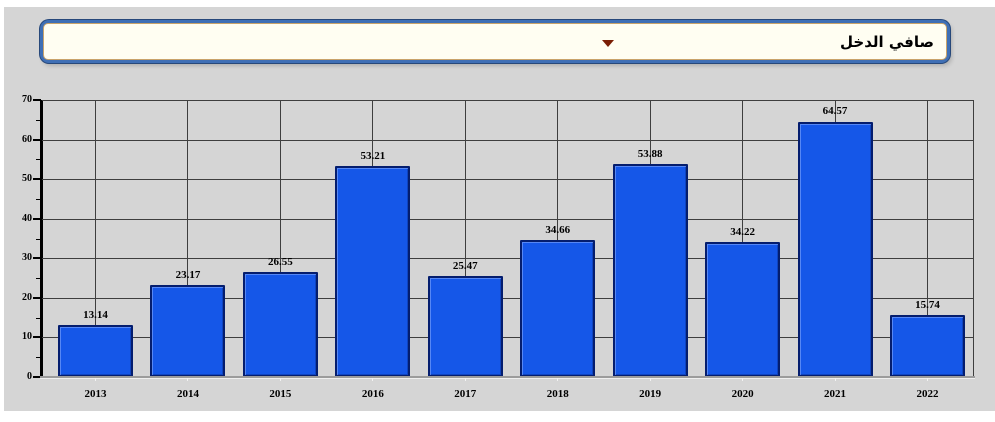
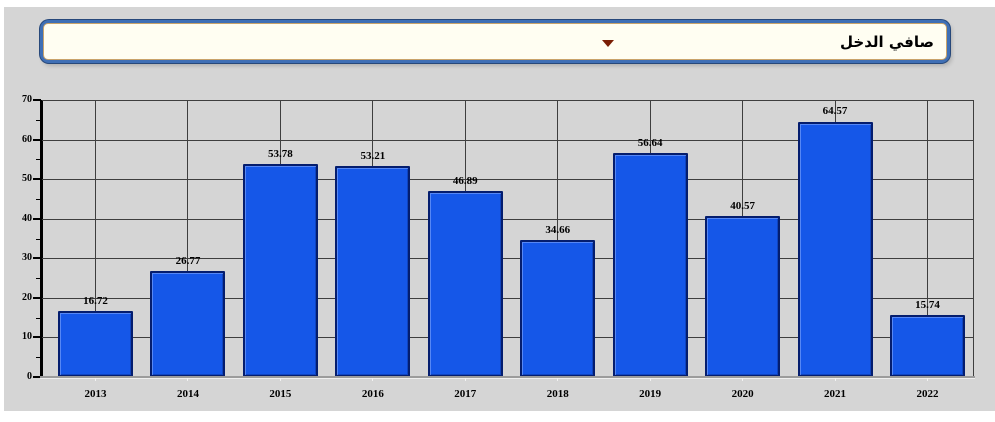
2013: 13.14 -> 16.72
2014: 23.17 -> 26.77
2015: 26.55 -> 53.78
2017: 25.47 -> 46.89
2019: 53.88 -> 56.64
2020: 34.22 -> 40.57
